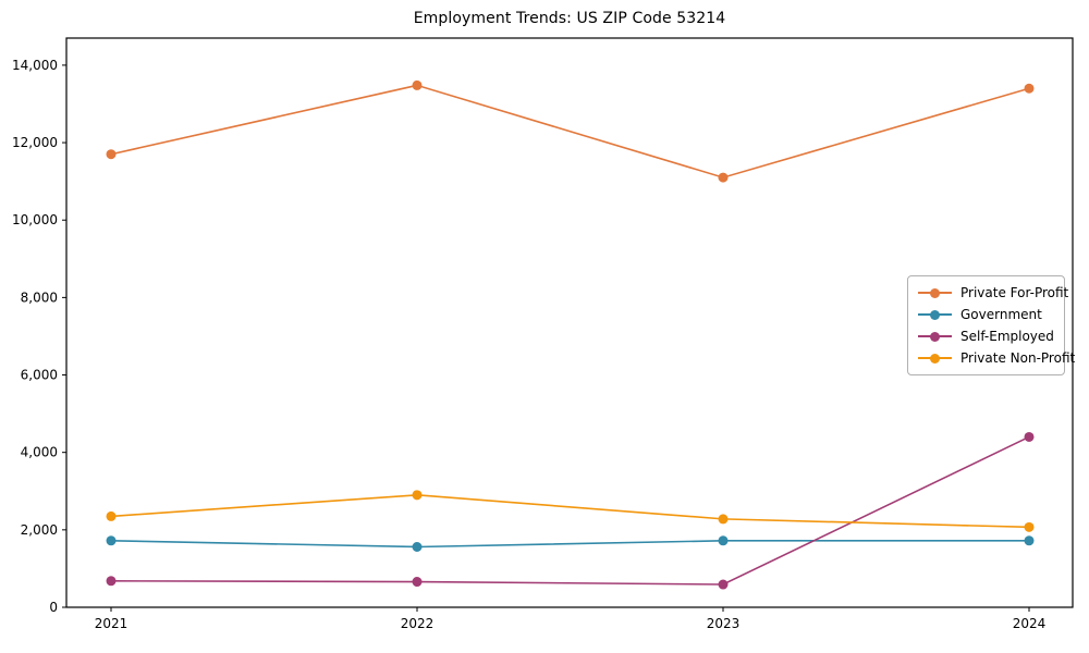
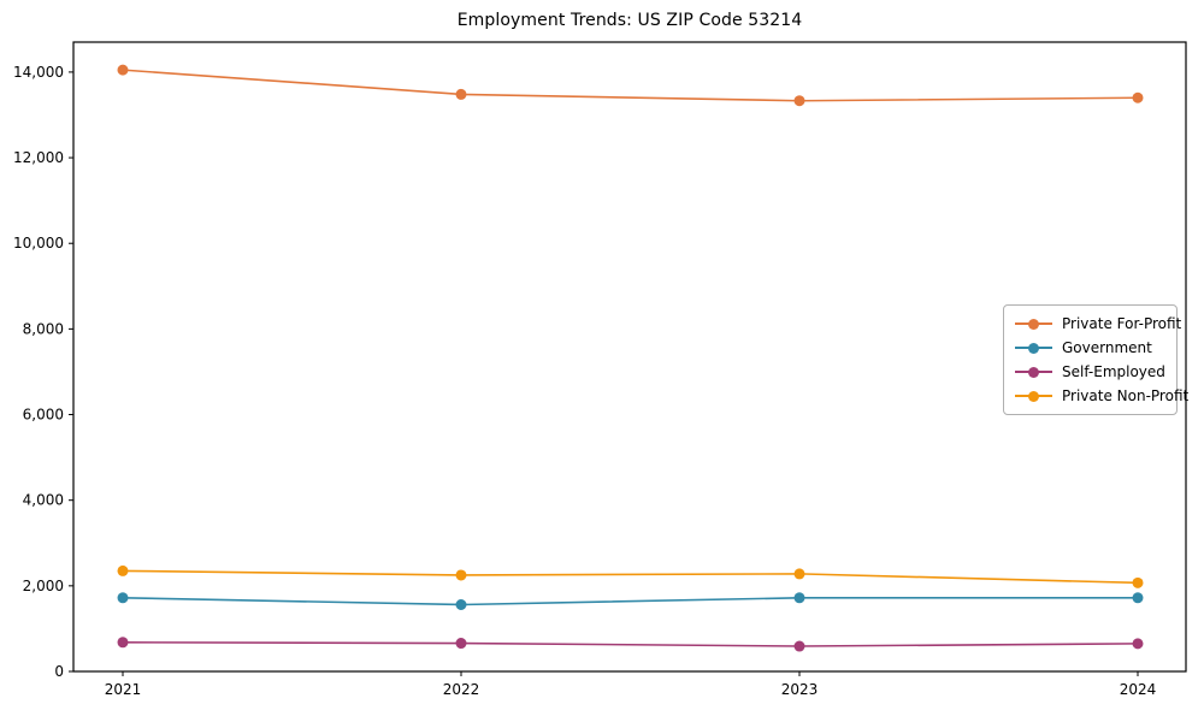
Private For-Profit/2021: 11700 -> 14000
Private Non-Profit/2022: 2900 -> 2200
Private For-Profit/2023: 11100 -> 13300
Self-Employed/2024: 4400 -> 600
